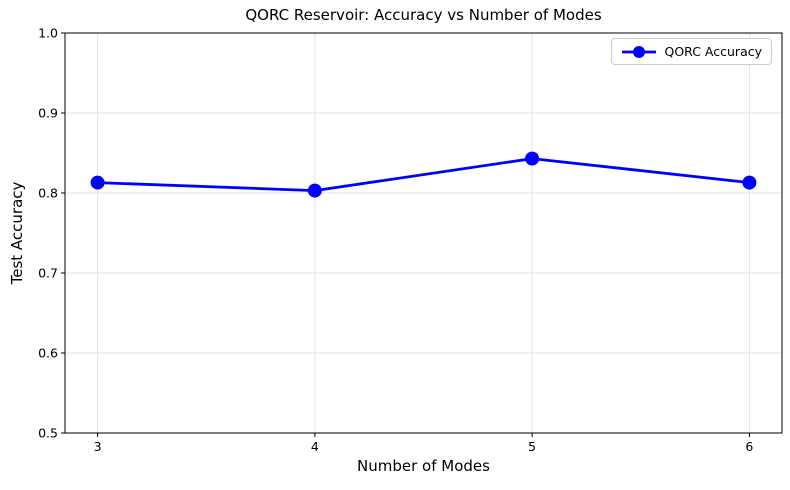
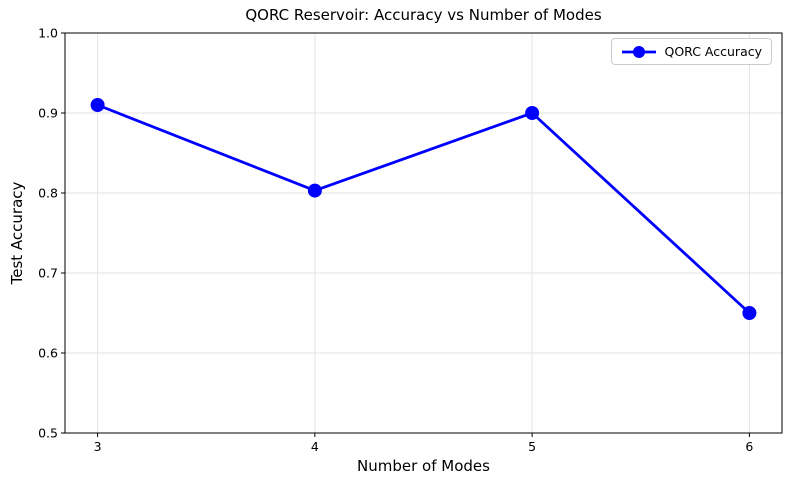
3: 0.81 -> 0.91
5: 0.84 -> 0.90
6: 0.81 -> 0.65
